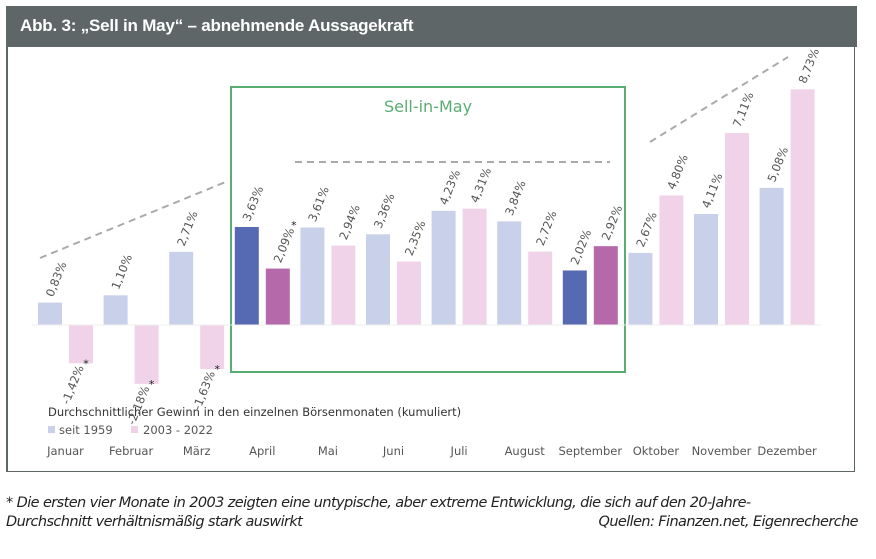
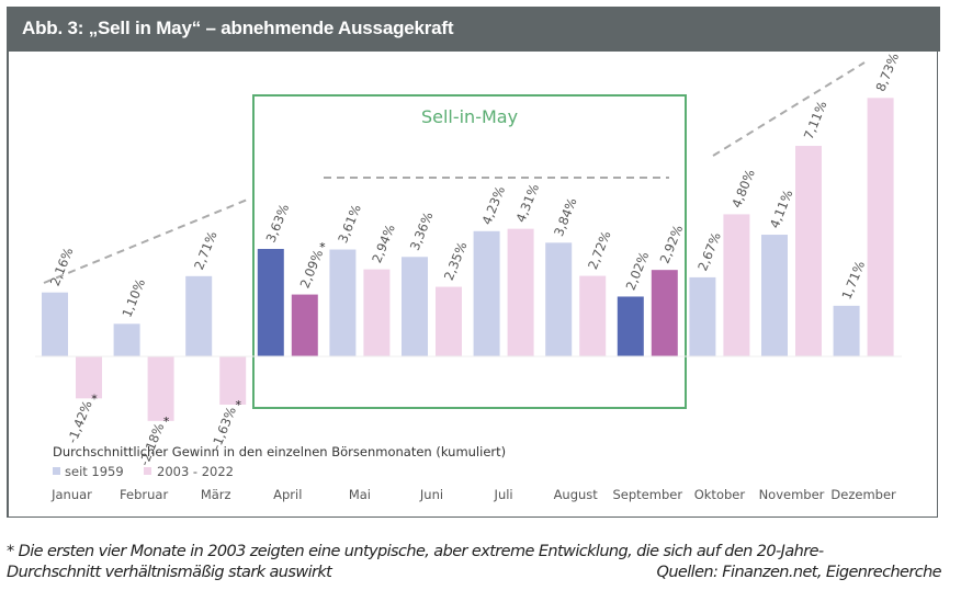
seit 1959/Januar: 0,83% -> 2,16%
seit 1959/Dezember: 5,08% -> 1,71%
